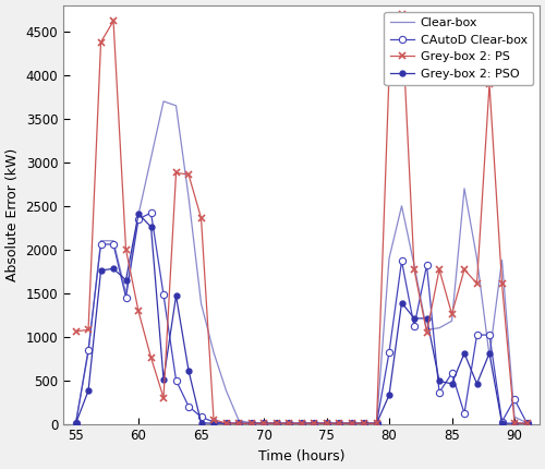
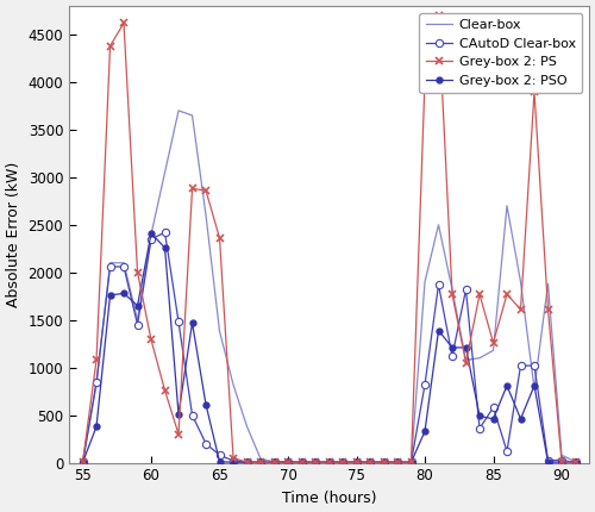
Grey-box 2: PS/55: 1060 -> 10
CAutoD Clear-box/90: 280 -> 20
